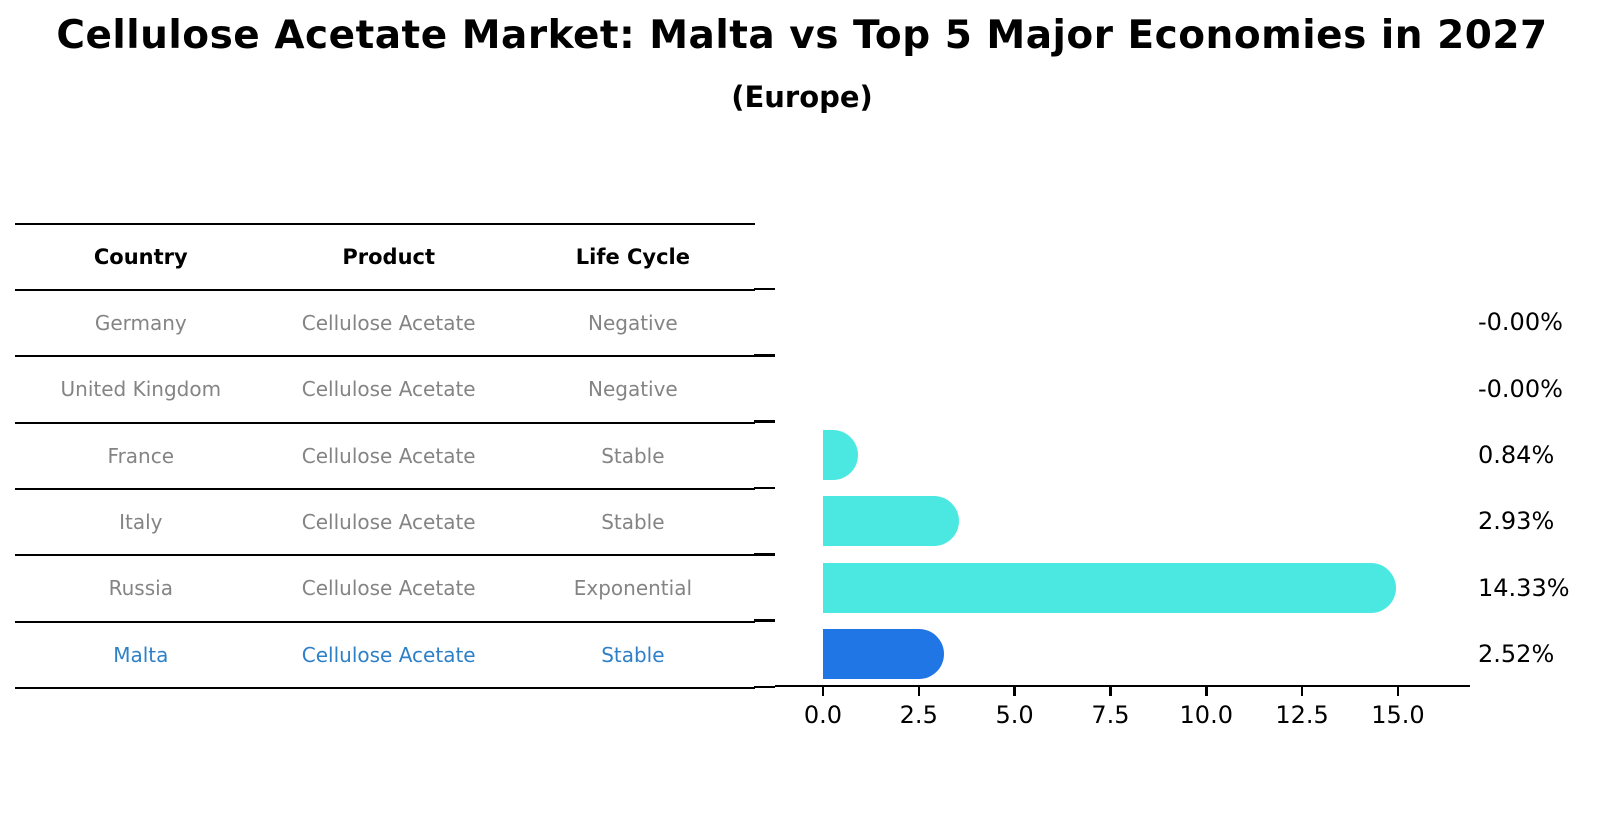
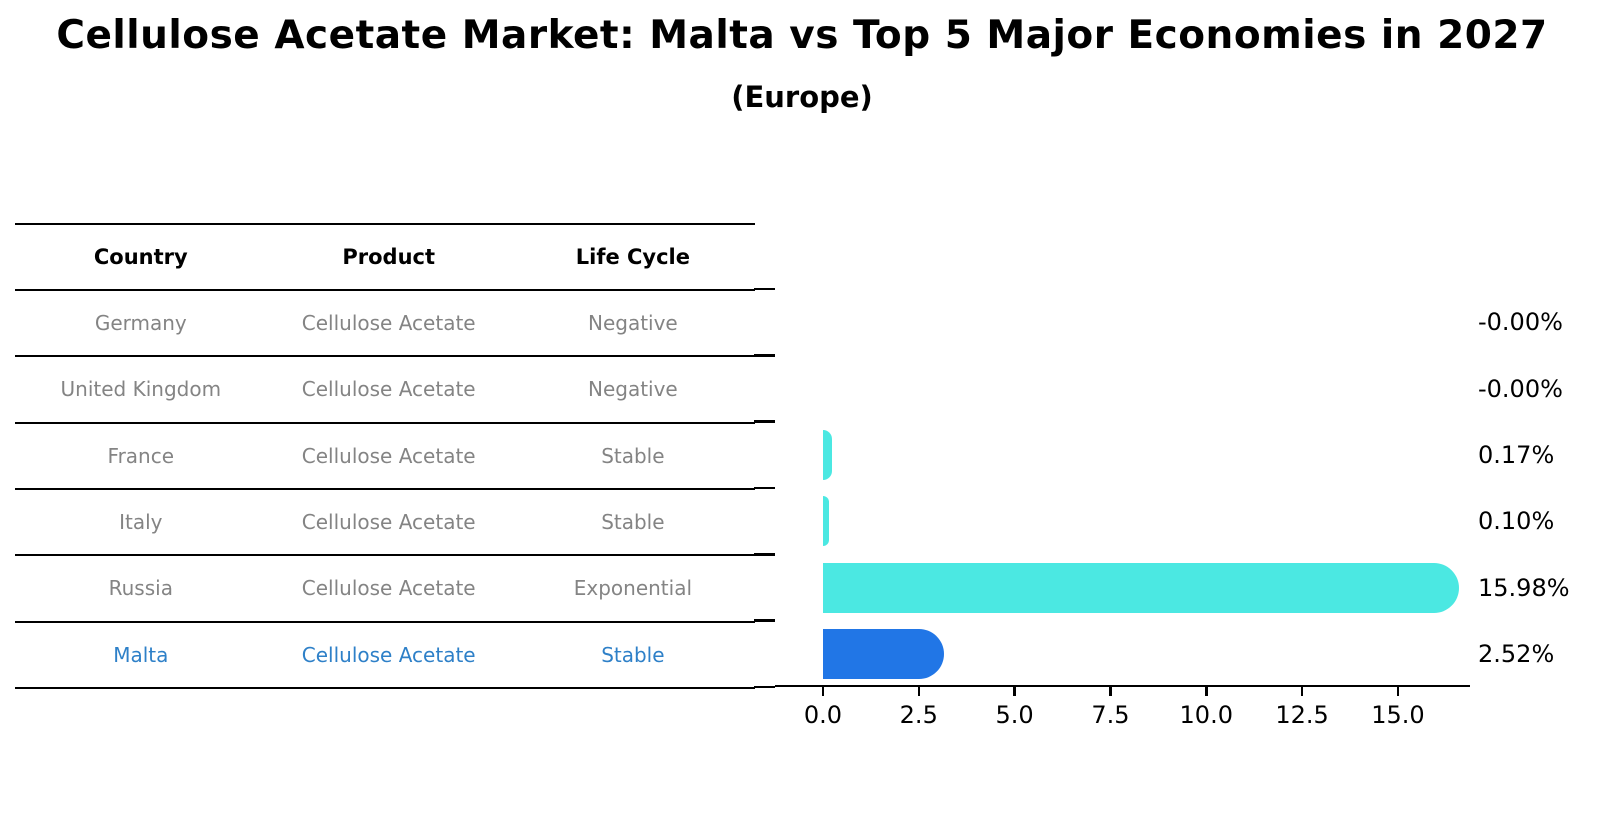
France: 0.84% -> 0.17%
Italy: 2.93% -> 0.10%
Russia: 14.33% -> 15.98%
